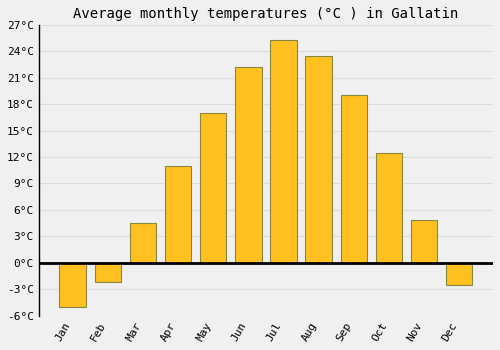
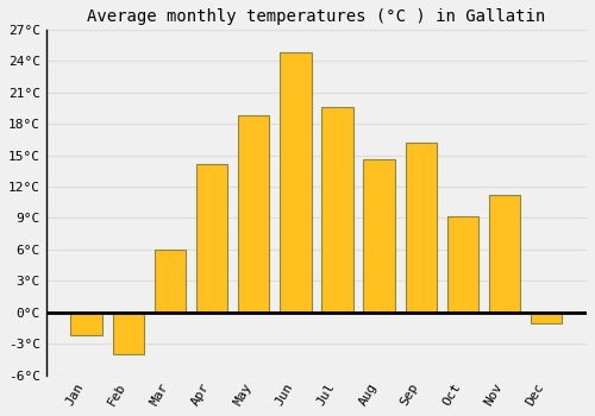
Jan: -5.0°C -> -2.2°C
Feb: -2.2°C -> -4.0°C
Mar: 4.5°C -> 6.0°C
Apr: 11.0°C -> 14.2°C
May: 17.0°C -> 18.8°C
Jun: 22.2°C -> 24.8°C
Jul: 25.3°C -> 19.6°C
Aug: 23.5°C -> 14.6°C
Sep: 19.0°C -> 16.2°C
Oct: 12.5°C -> 9.2°C
Nov: 4.8°C -> 11.2°C
Dec: -2.5°C -> -1.0°C
